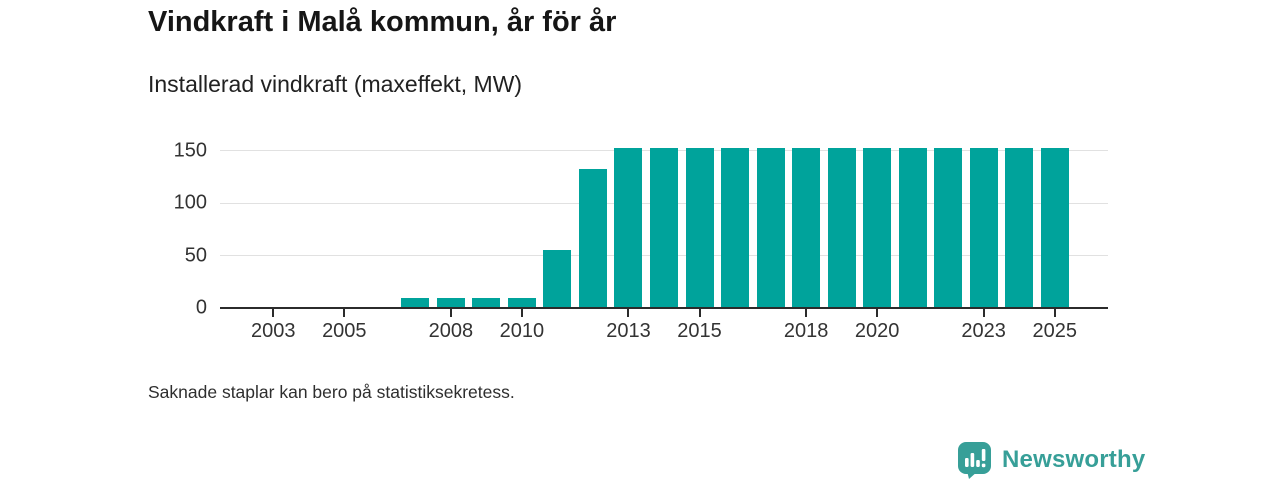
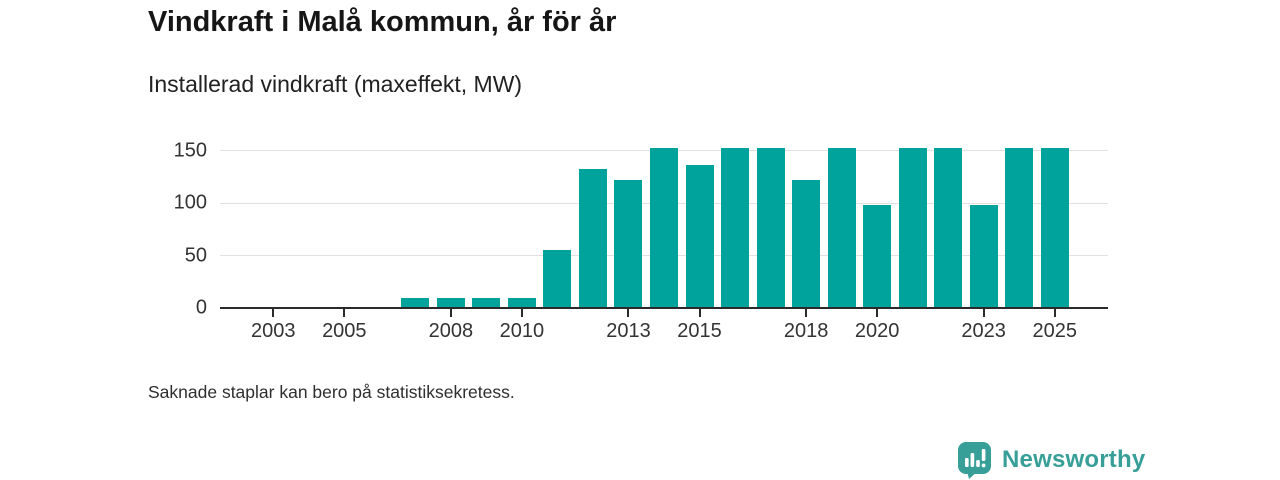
2013: 152 -> 122
2015: 152 -> 136
2018: 152 -> 122
2020: 152 -> 98
2023: 152 -> 98
